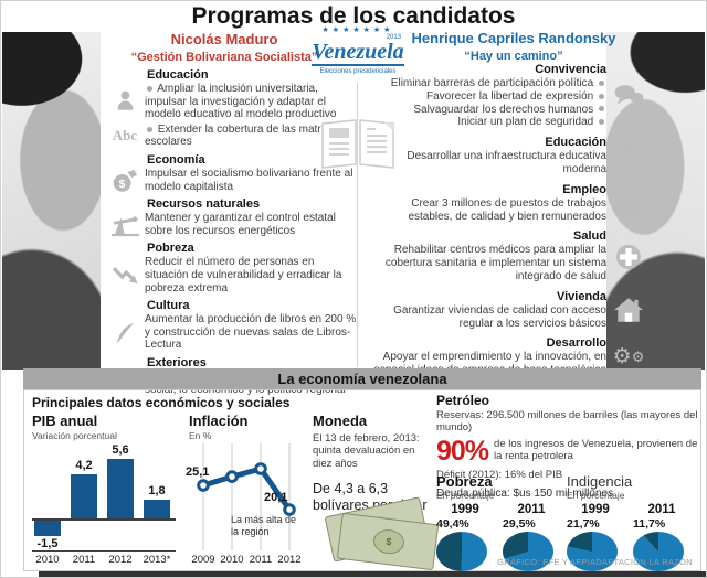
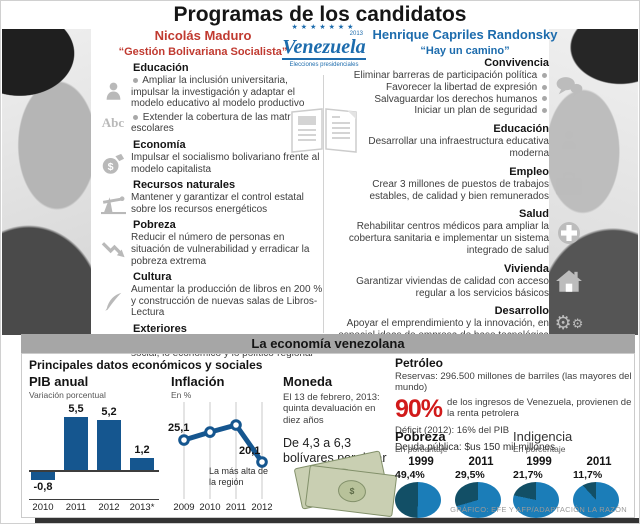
PIB anual/2010: -1,5 -> -0,8
PIB anual/2011: 4,2 -> 5,5
PIB anual/2012: 5,6 -> 5,2
PIB anual/2013*: 1,8 -> 1,2
